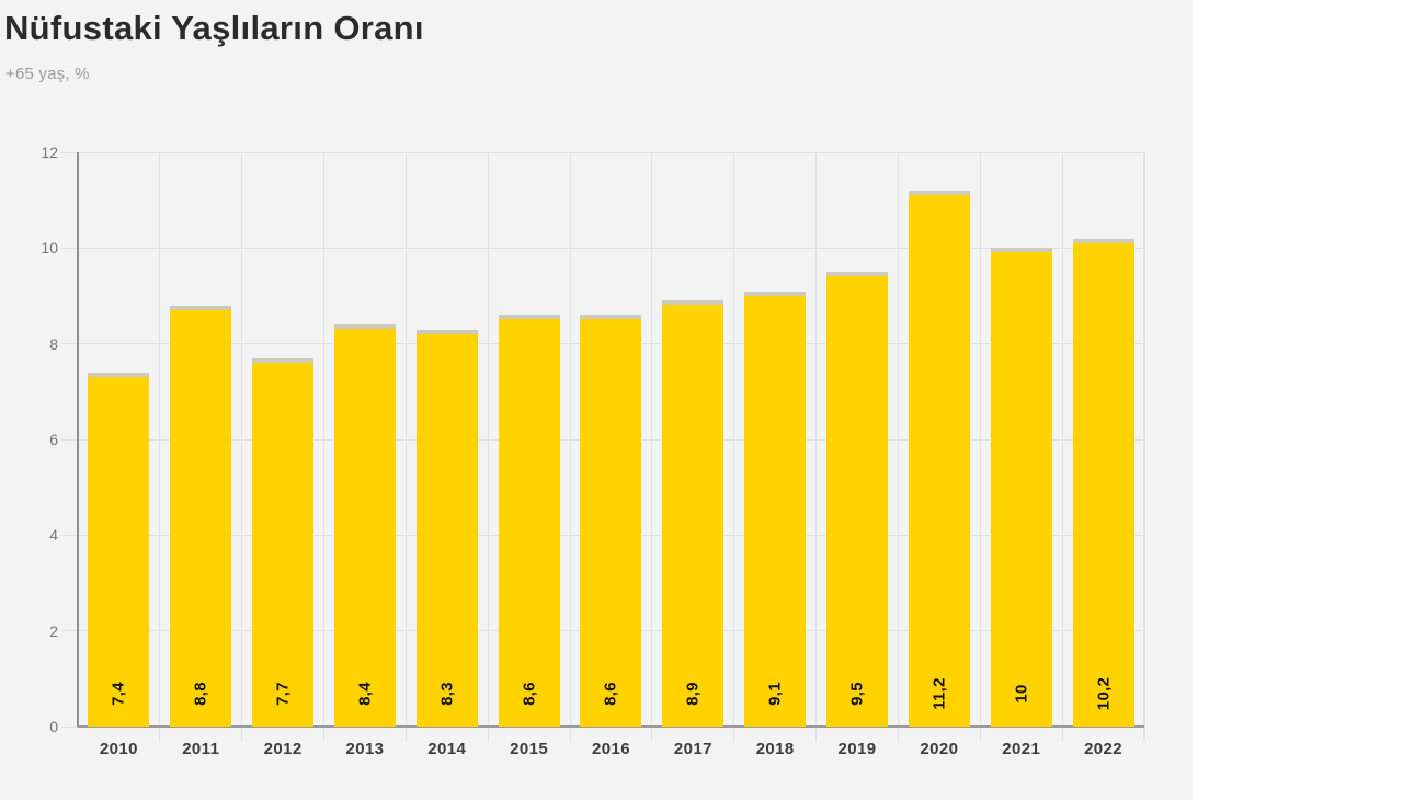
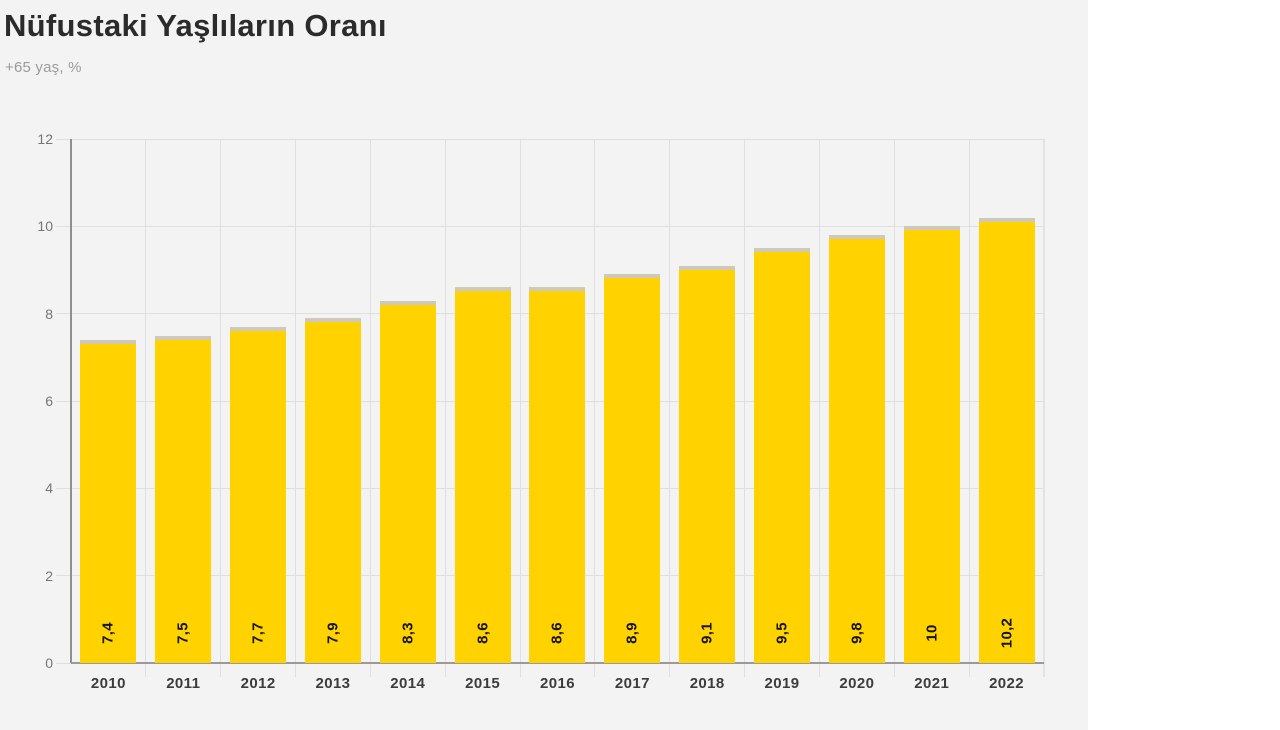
2011: 8,8 -> 7,5
2013: 8,4 -> 7,9
2020: 11,2 -> 9,8
